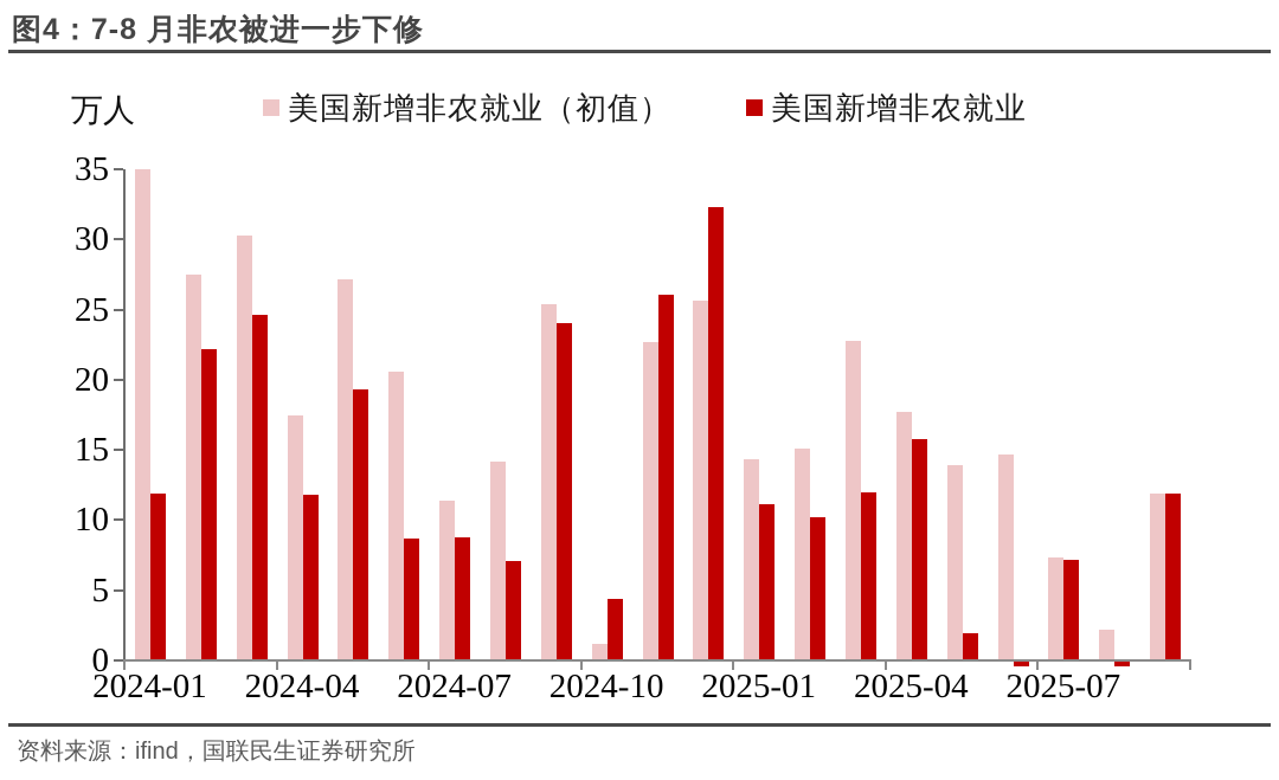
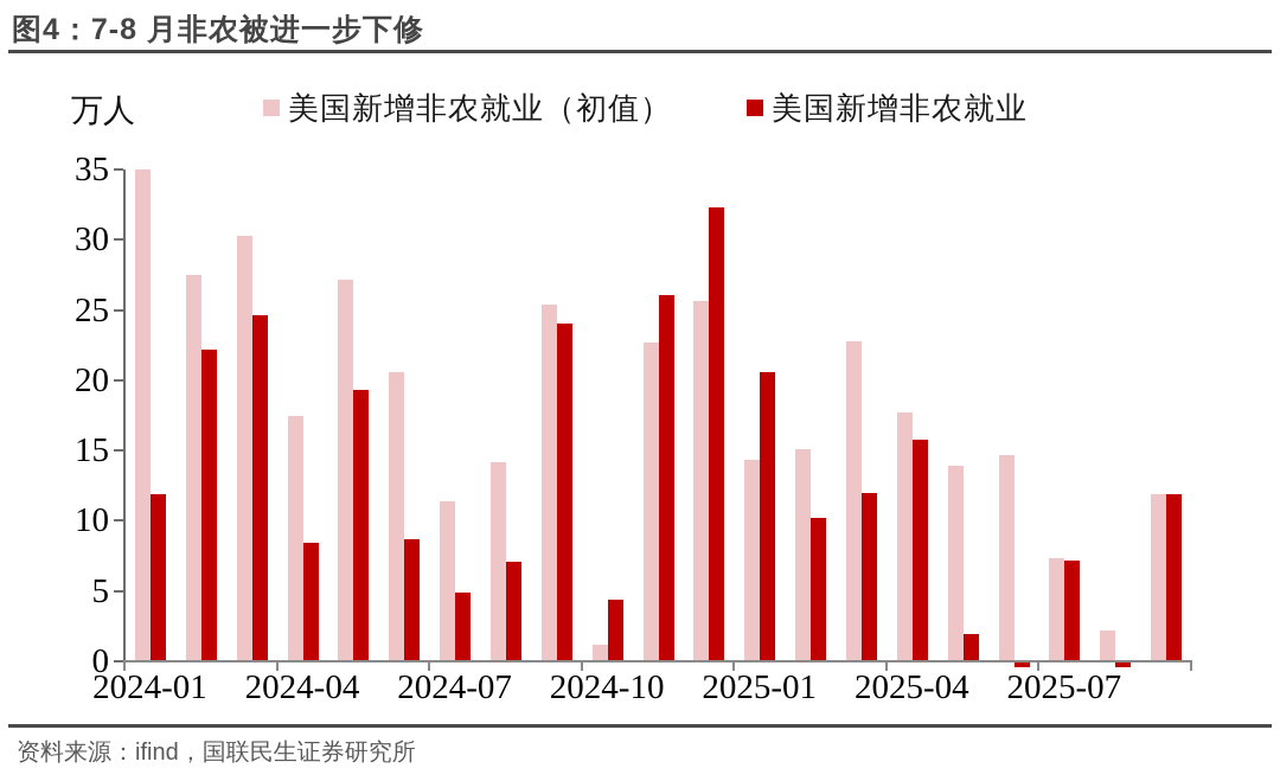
美国新增非农就业/2024-04: 11.8 -> 8.4
美国新增非农就业/2024-07: 8.8 -> 4.9
美国新增非农就业/2025-01: 11.1 -> 20.6
